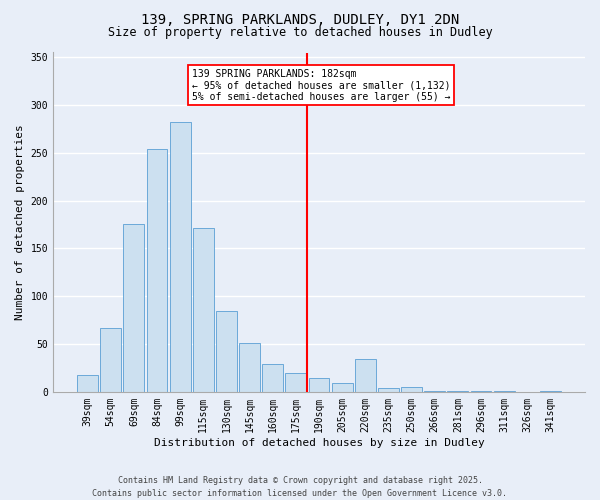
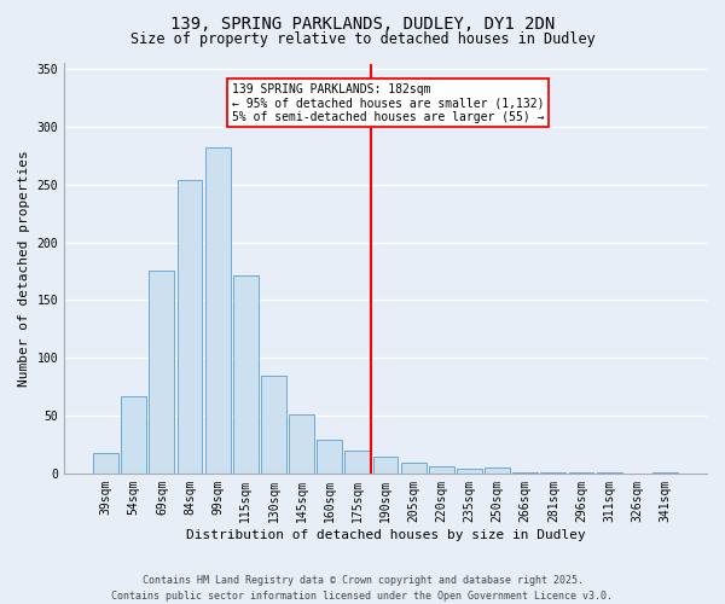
220sqm: 34 -> 6
